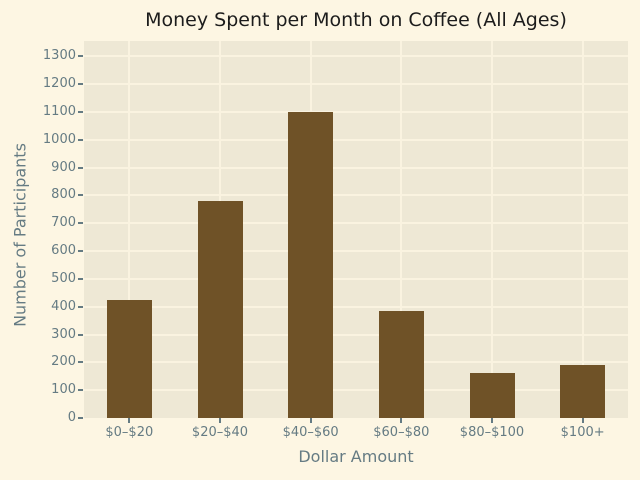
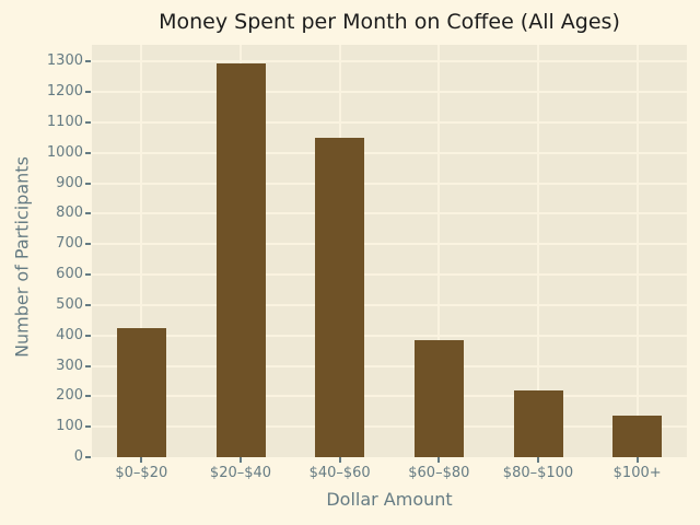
$20–$40: 780 -> 1300
$40–$60: 1100 -> 1050
$80–$100: 160 -> 220
$100+: 190 -> 140
